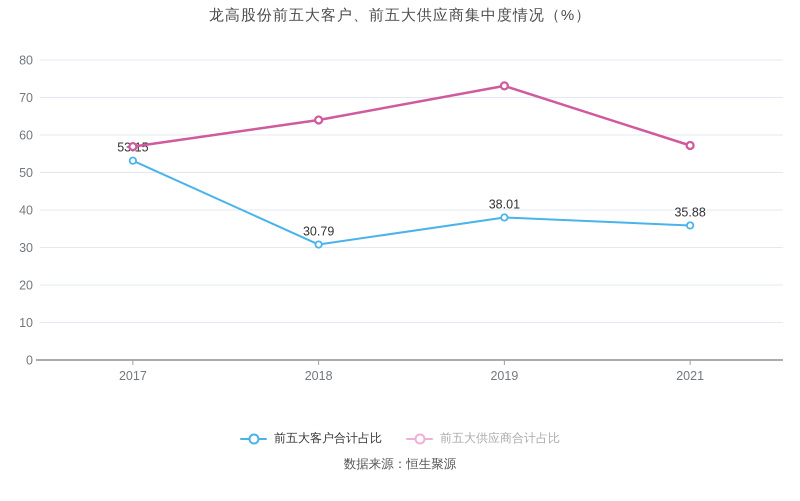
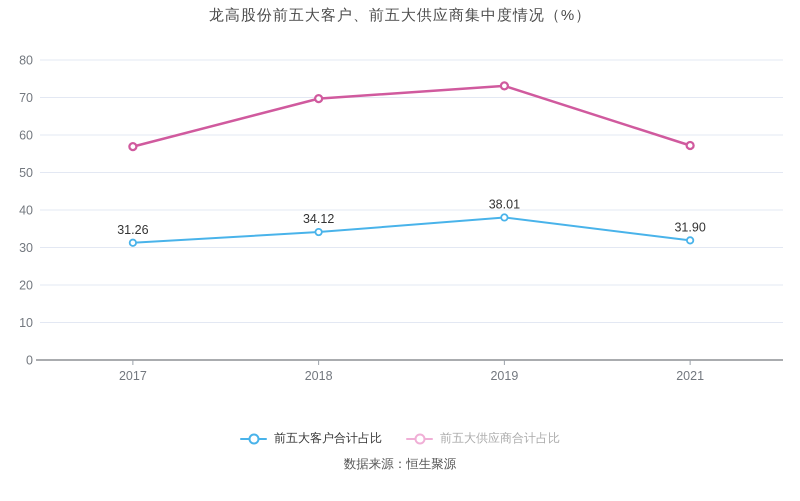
前五大客户合计占比/2017: 53.15 -> 31.26
前五大客户合计占比/2018: 30.79 -> 34.12
前五大供应商合计占比/2018: 64 -> 70
前五大客户合计占比/2021: 35.88 -> 31.90
